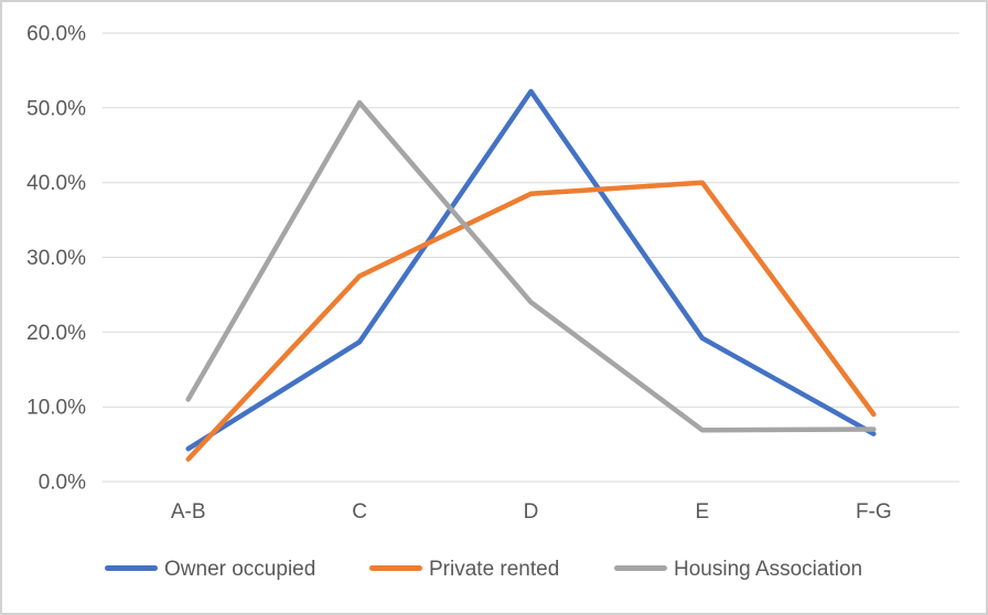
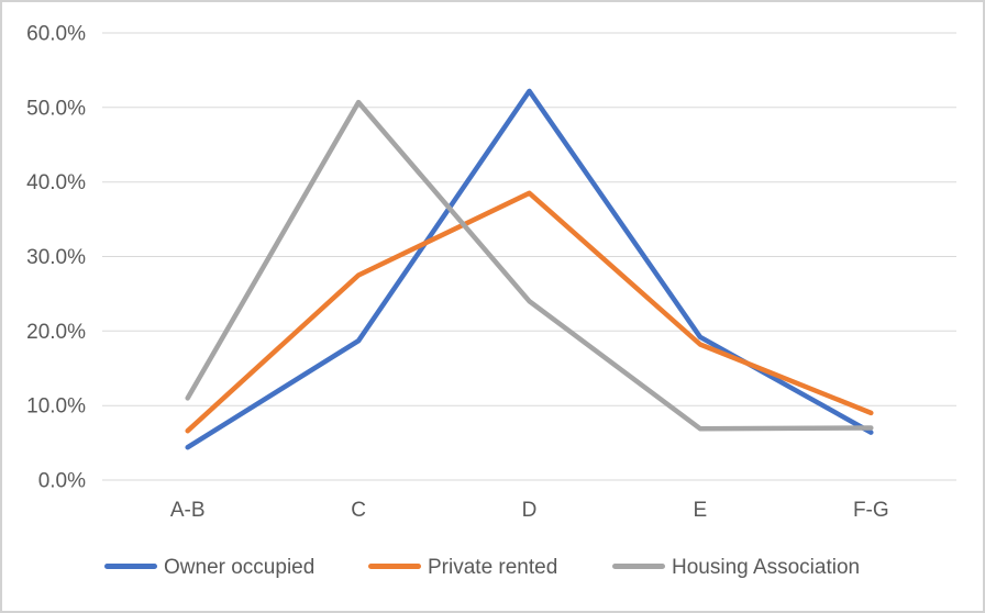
Private rented/A-B: 3% -> 7%
Private rented/E: 40% -> 18%
